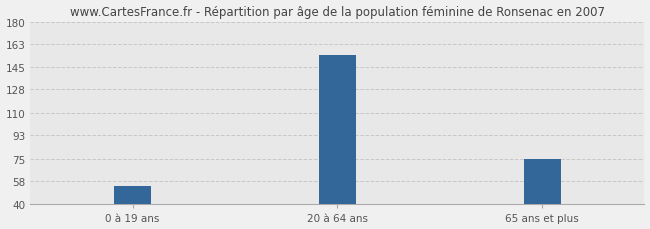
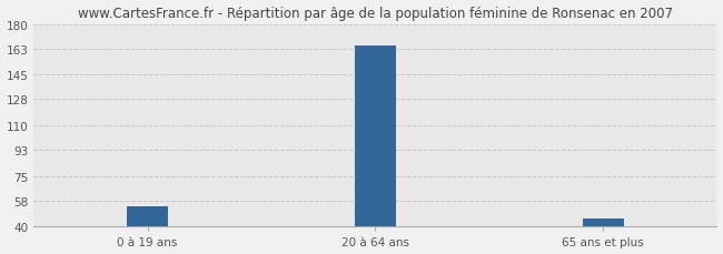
20 à 64 ans: 154 -> 165
65 ans et plus: 75 -> 46
